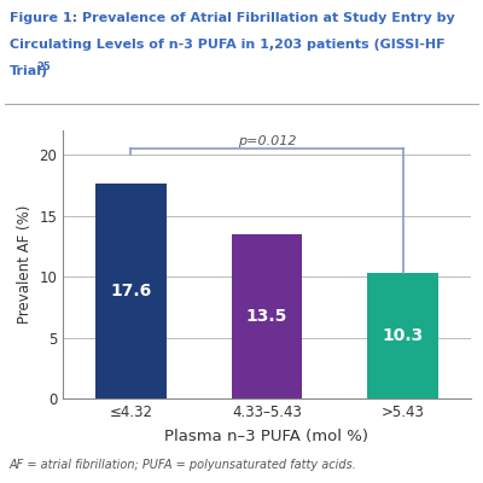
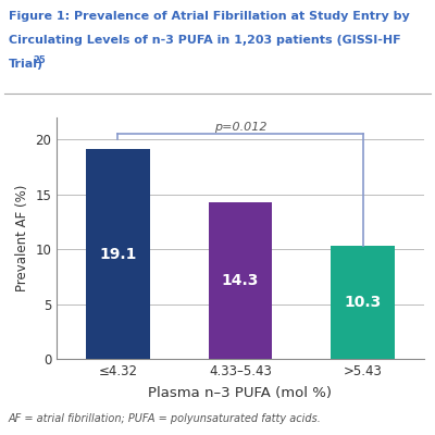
≤4.32: 17.6 -> 19.1
4.33–5.43: 13.5 -> 14.3
